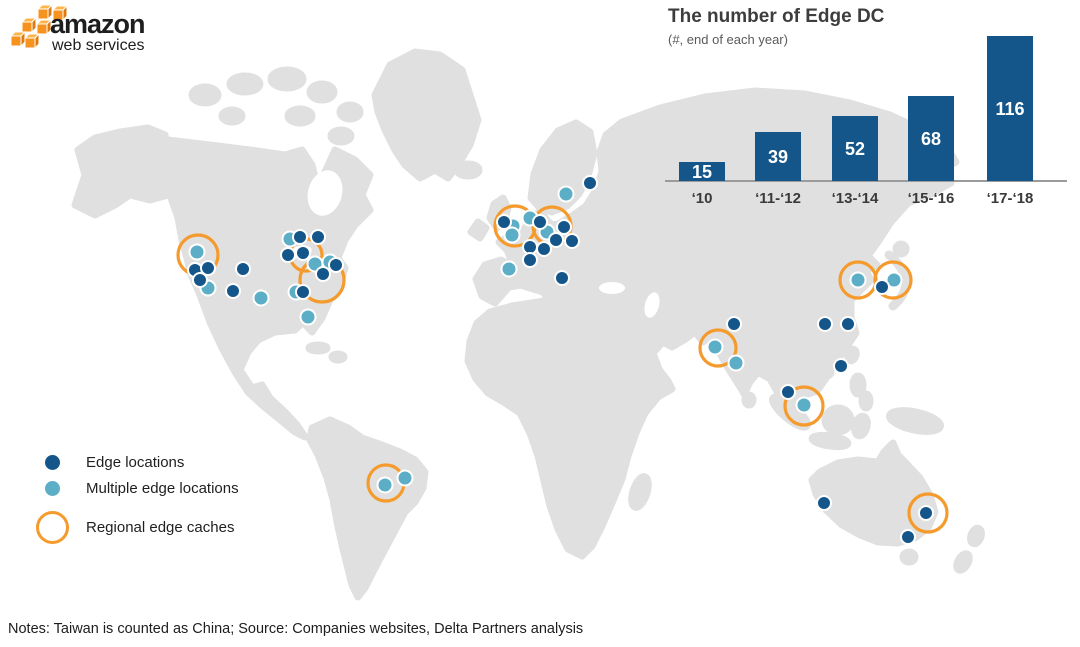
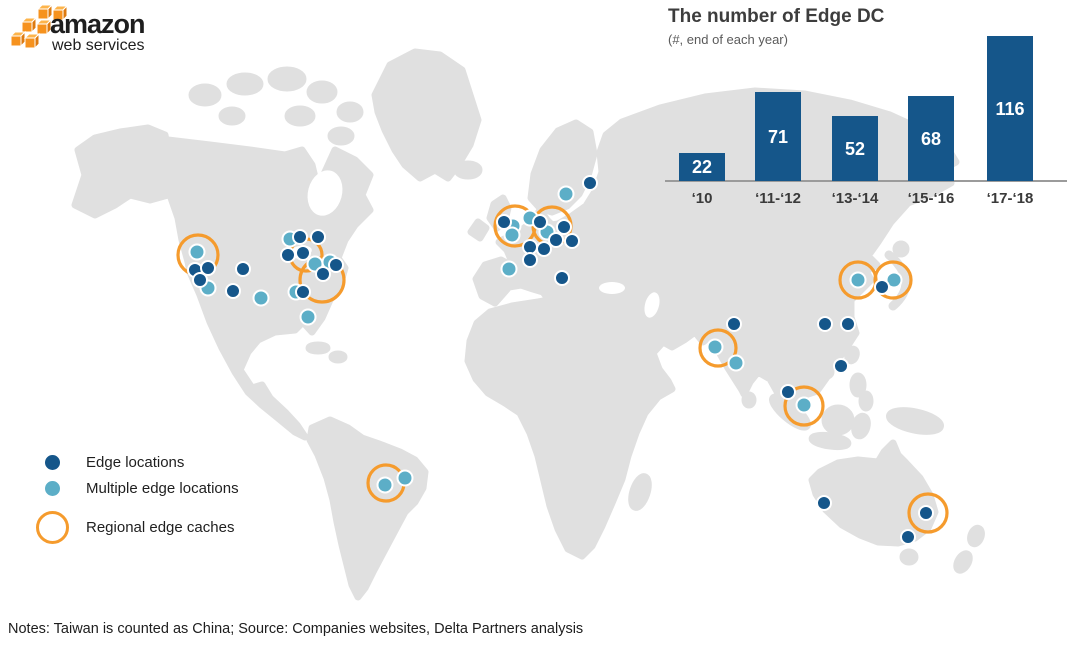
‘10: 15 -> 22
‘11-‘12: 39 -> 71
